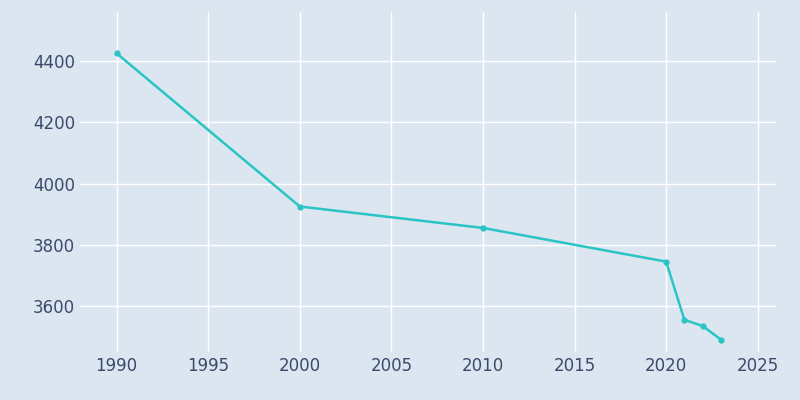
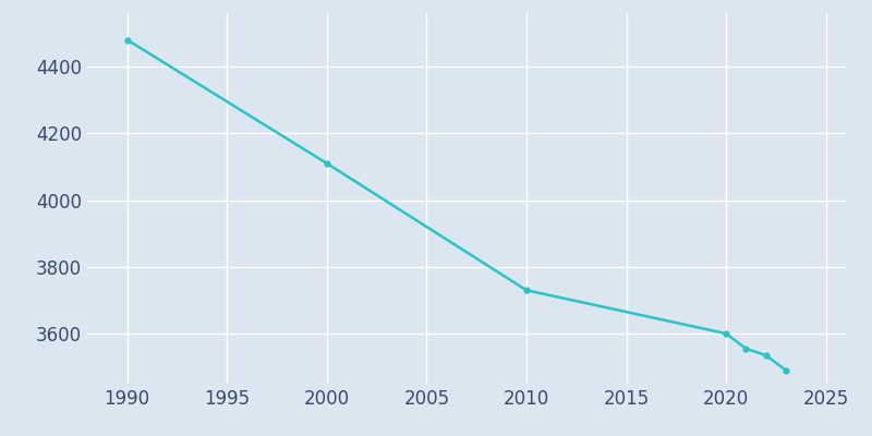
1990: 4425 -> 4480
2000: 3925 -> 4110
2010: 3855 -> 3730
2020: 3745 -> 3600
